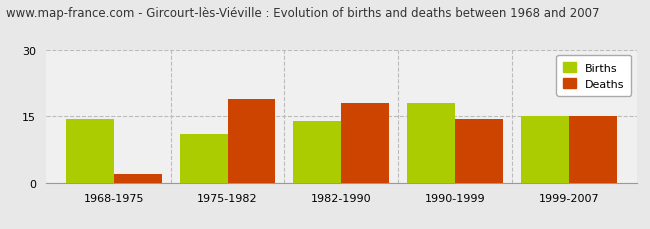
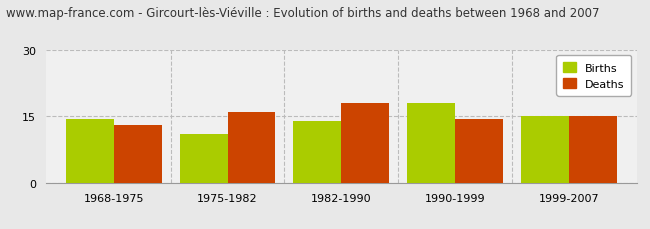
Deaths/1968-1975: 2.0 -> 13.0
Deaths/1975-1982: 19.0 -> 16.0
